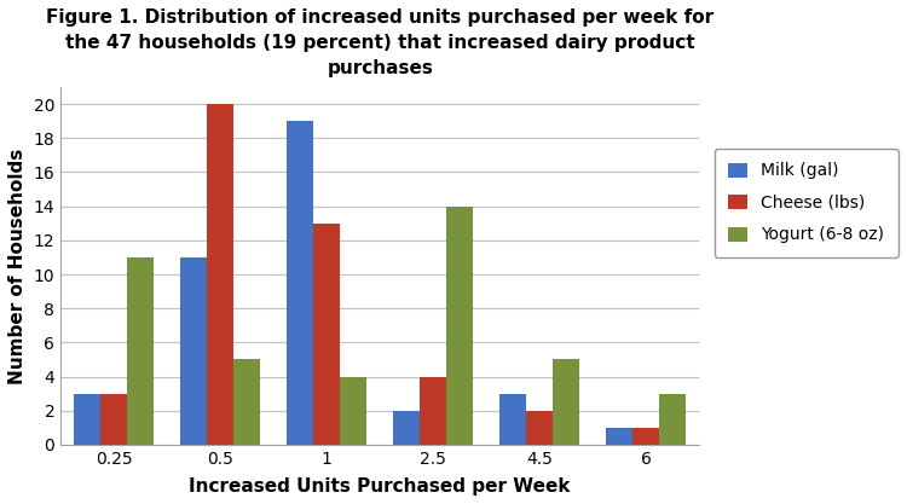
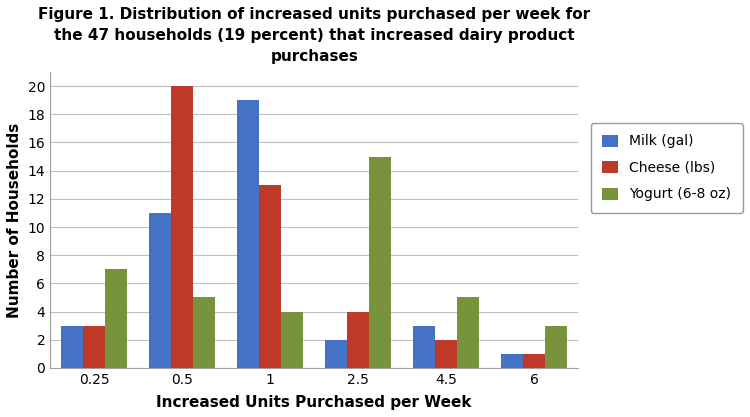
Yogurt (6-8 oz)/0.25: 11 -> 7
Yogurt (6-8 oz)/2.5: 14 -> 15
